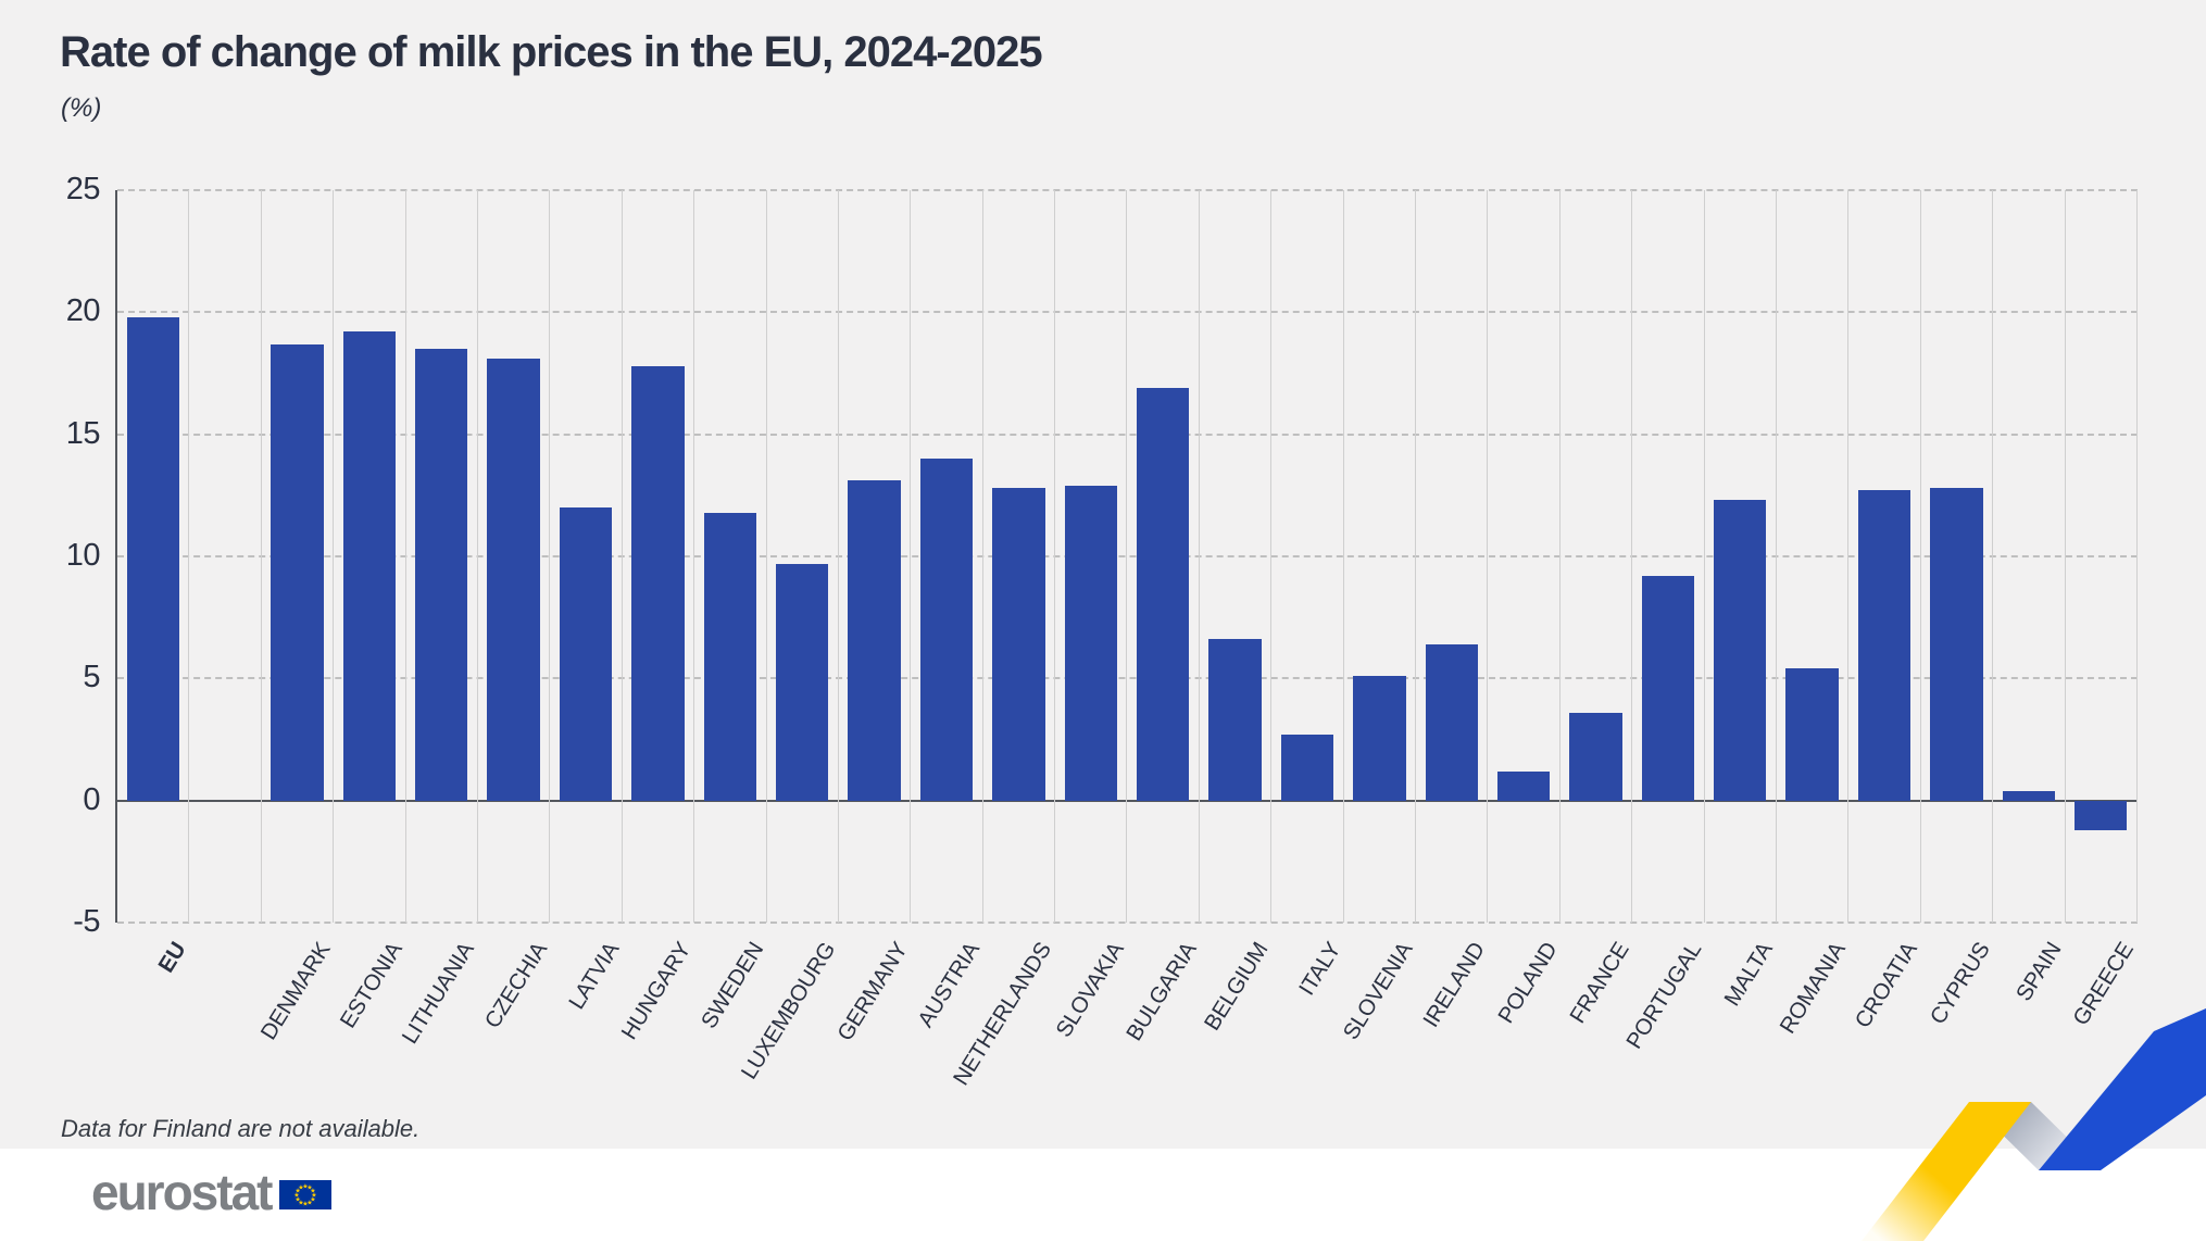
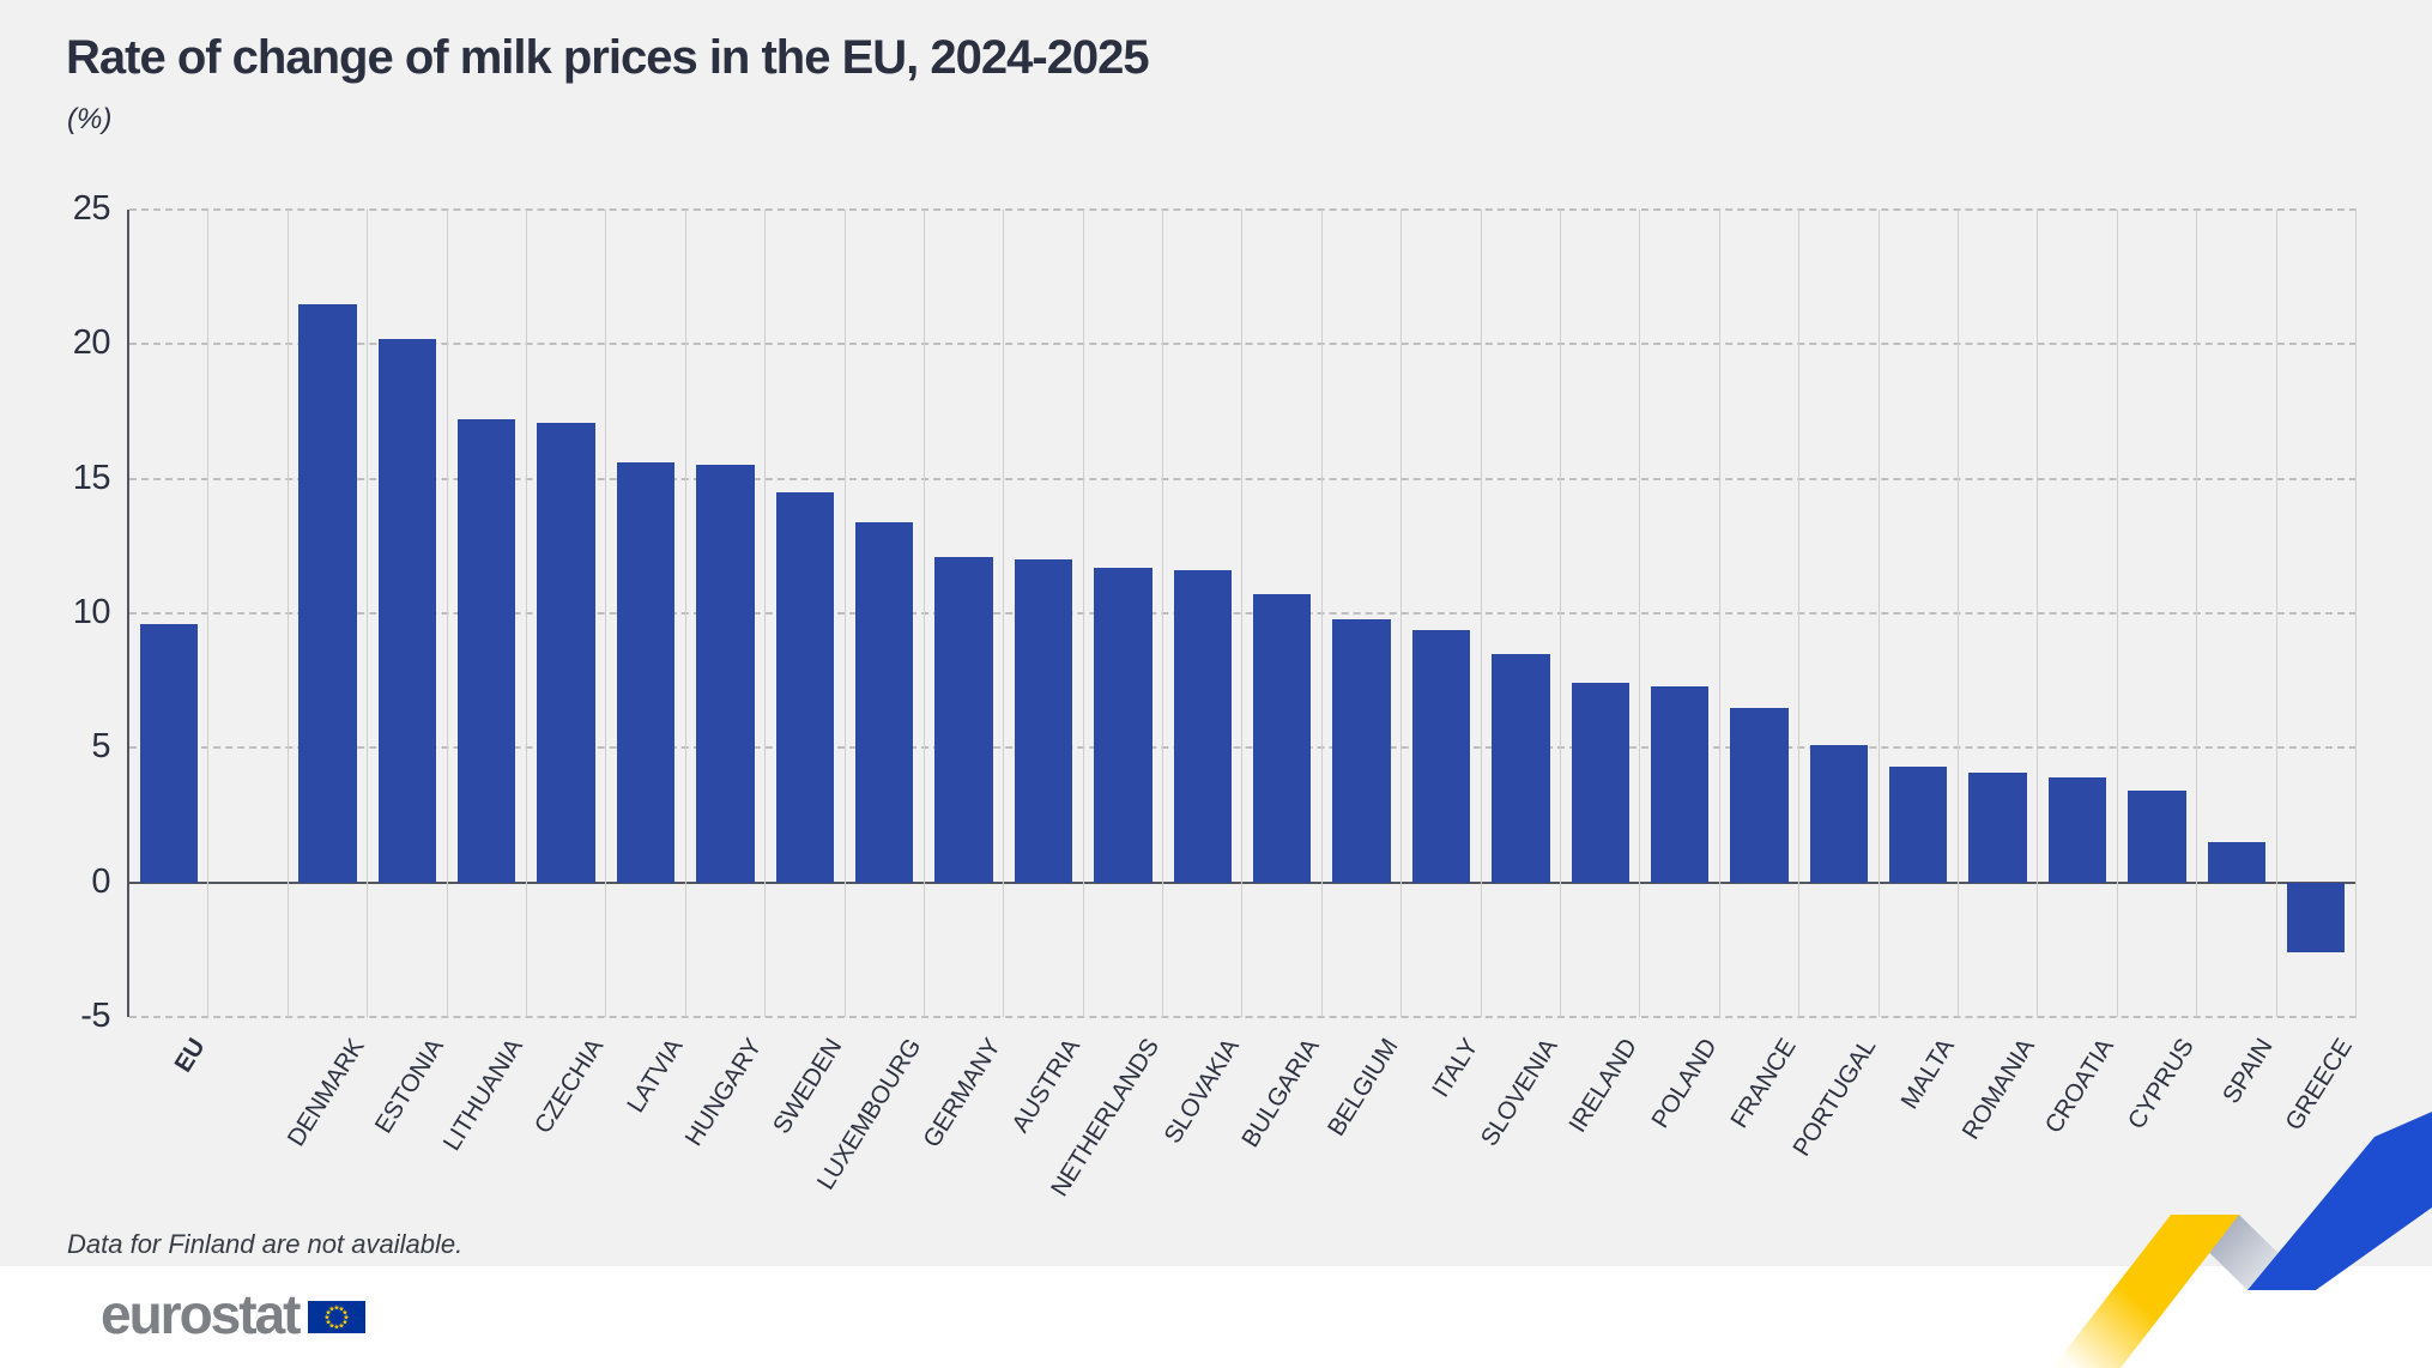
EU: 19.8 -> 9.6
DENMARK: 18.7 -> 21.5
ESTONIA: 19.2 -> 20.2
LITHUANIA: 18.5 -> 17.2
CZECHIA: 18.1 -> 17.1
LATVIA: 12.0 -> 15.6
HUNGARY: 17.8 -> 15.5
SWEDEN: 11.8 -> 14.5
LUXEMBOURG: 9.7 -> 13.4
GERMANY: 13.1 -> 12.1
AUSTRIA: 14.0 -> 12.0
NETHERLANDS: 12.8 -> 11.7
SLOVAKIA: 12.9 -> 11.6
BULGARIA: 16.9 -> 10.7
BELGIUM: 6.6 -> 9.8
ITALY: 2.7 -> 9.4
SLOVENIA: 5.1 -> 8.5
IRELAND: 6.4 -> 7.4
POLAND: 1.2 -> 7.3
FRANCE: 3.6 -> 6.5
PORTUGAL: 9.2 -> 5.1
MALTA: 12.3 -> 4.3
ROMANIA: 5.4 -> 4.1
CROATIA: 12.7 -> 3.9
CYPRUS: 12.8 -> 3.4
SPAIN: 0.4 -> 1.5
GREECE: -1.2 -> -2.6
